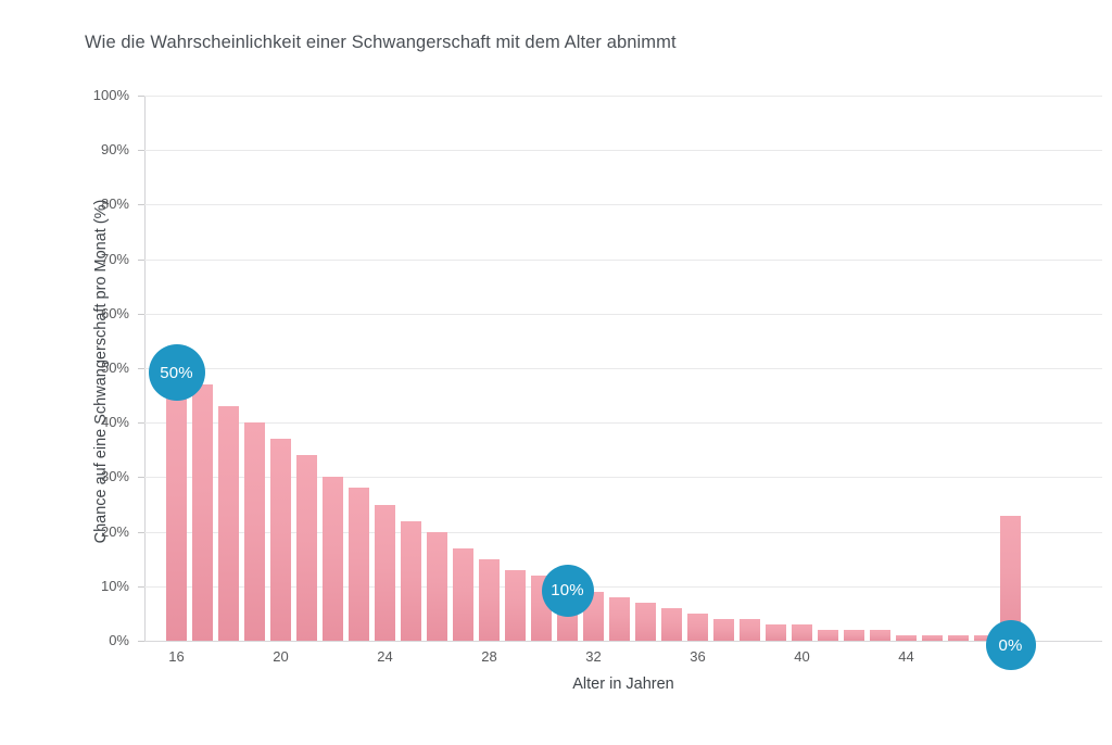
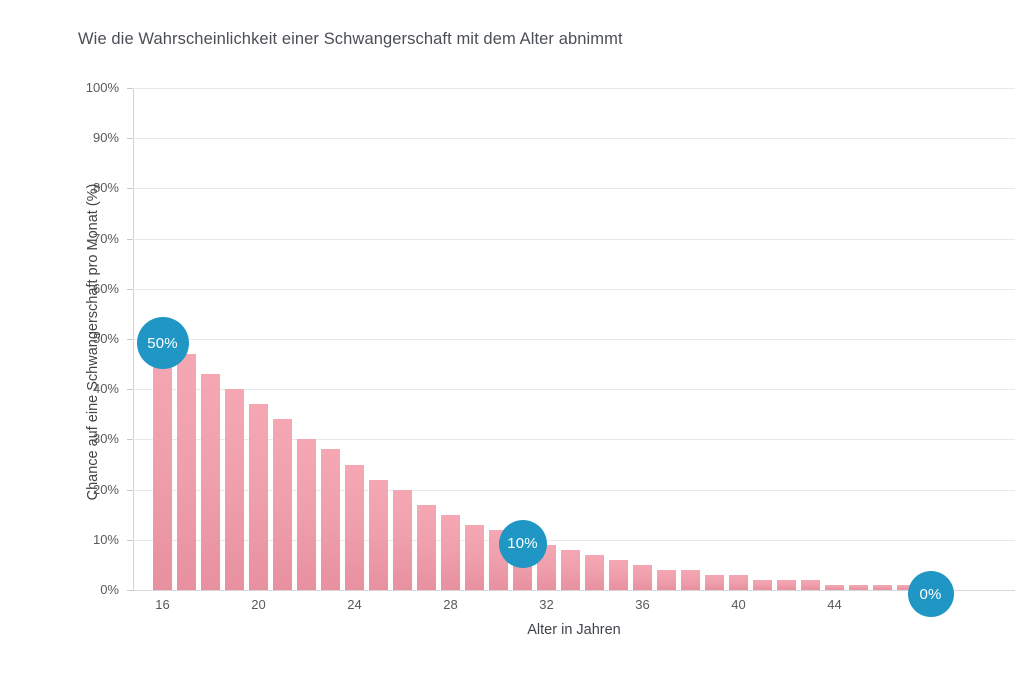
48: 23% -> 1%
